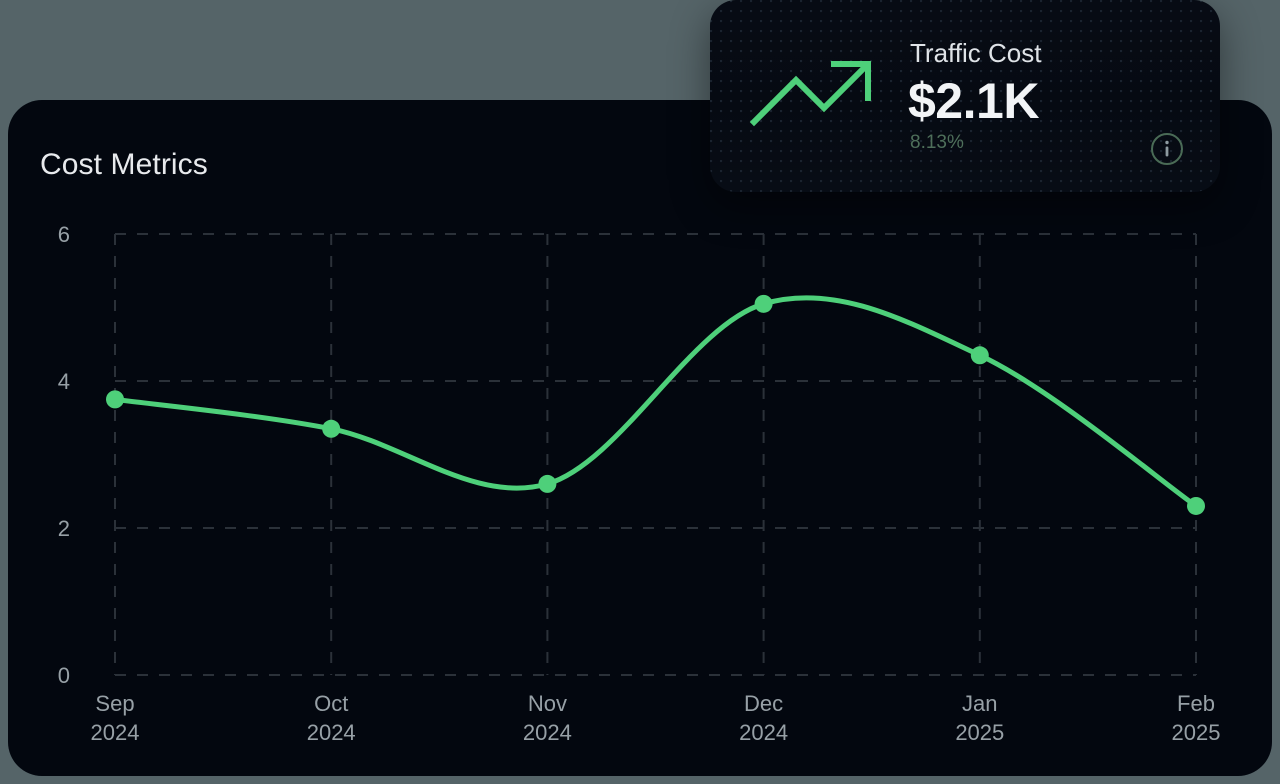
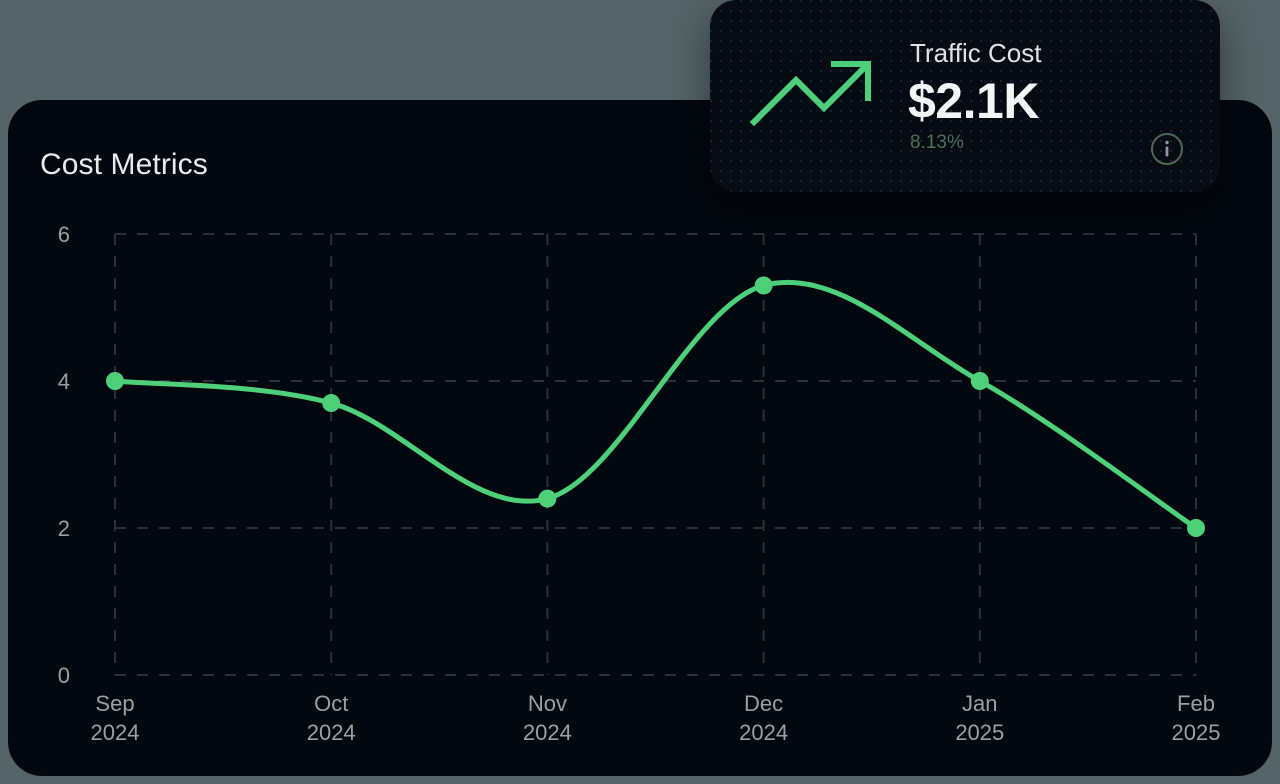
Sep 2024: 3.8 -> 4.0
Oct 2024: 3.4 -> 3.7
Nov 2024: 2.6 -> 2.4
Dec 2024: 5.0 -> 5.3
Jan 2025: 4.3 -> 4.0
Feb 2025: 2.3 -> 2.0
